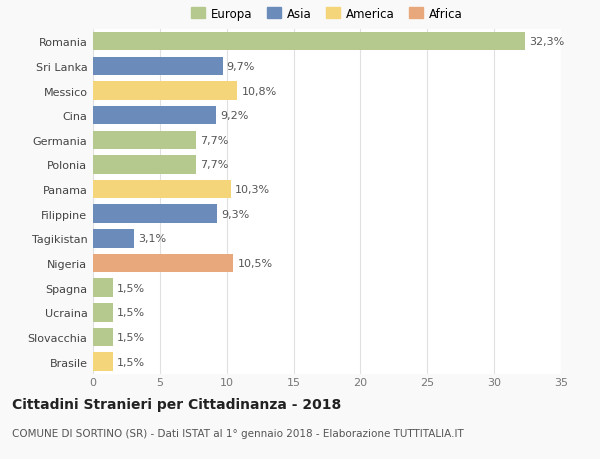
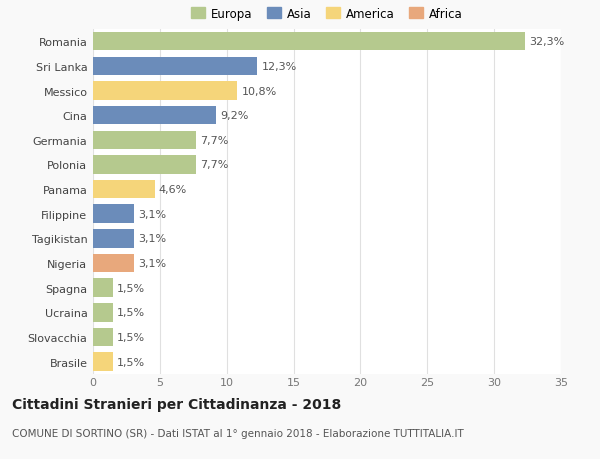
Sri Lanka: 9,7% -> 12,3%
Panama: 10,3% -> 4,6%
Filippine: 9,3% -> 3,1%
Nigeria: 10,5% -> 3,1%
